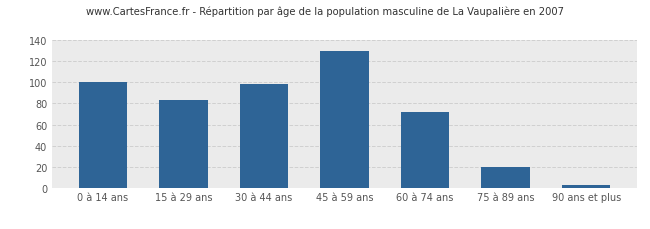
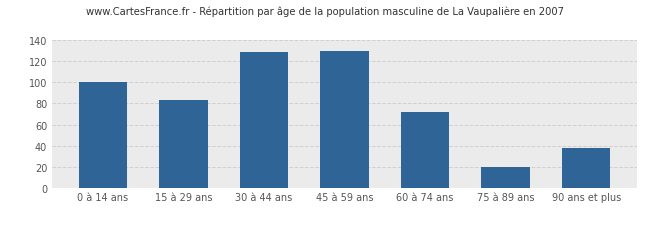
30 à 44 ans: 99 -> 129
90 ans et plus: 2 -> 38
